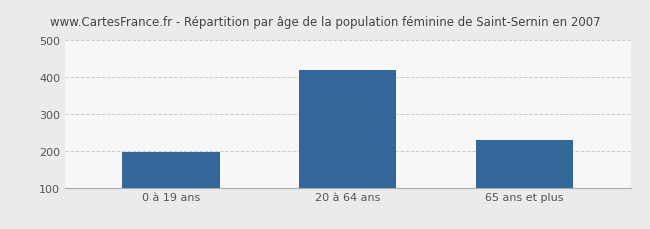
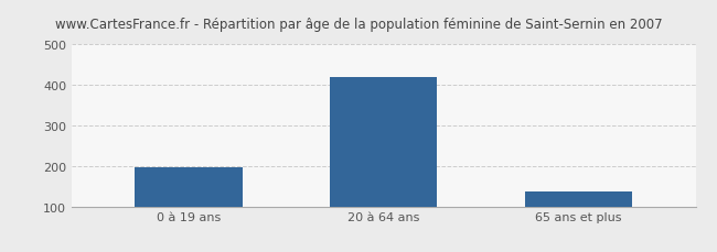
65 ans et plus: 230 -> 138
